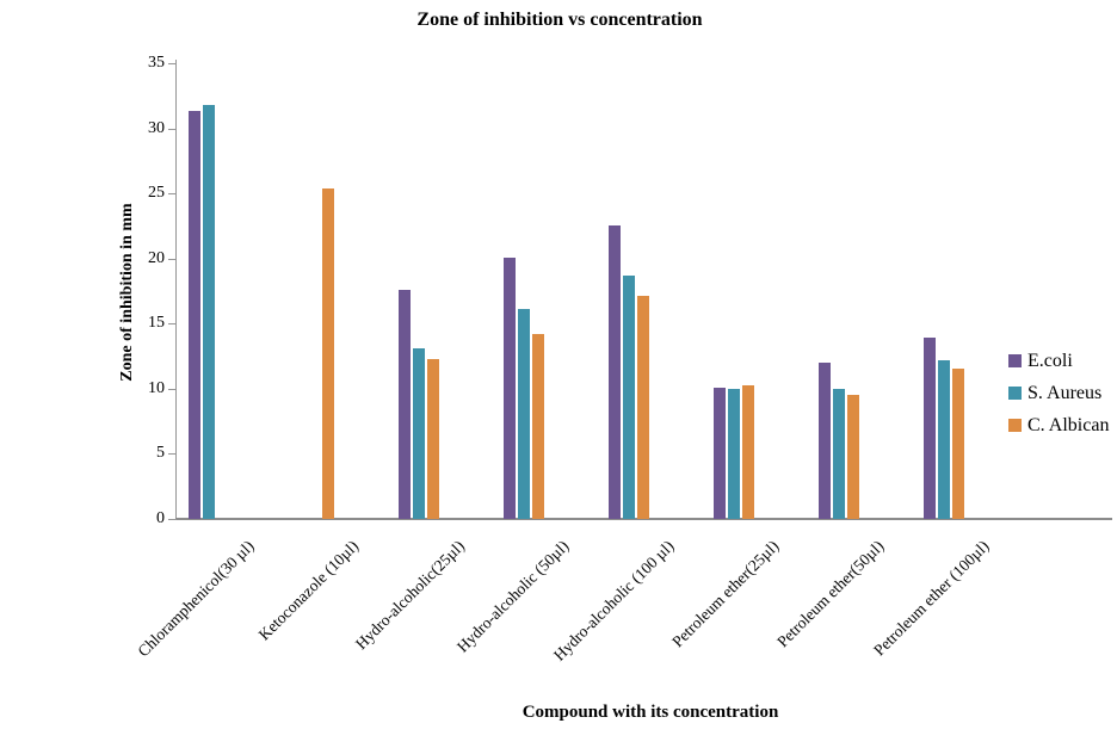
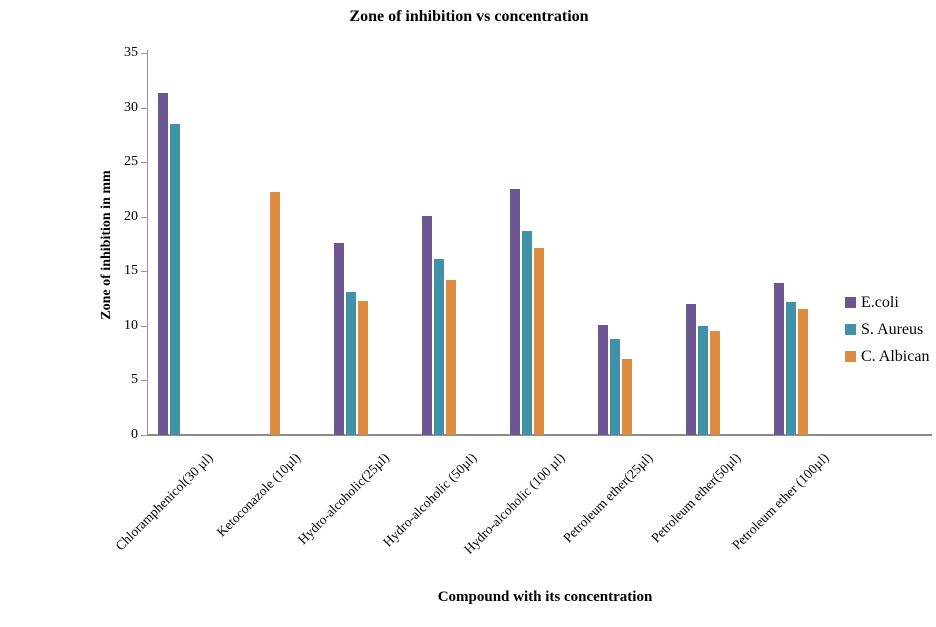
S. Aureus/Chloramphenicol(30 µl): 31.8 -> 28.5
C. Albican/Ketoconazole (10µl): 25.4 -> 22.3
S. Aureus/Petroleum ether(25µl): 10.0 -> 8.8
C. Albican/Petroleum ether(25µl): 10.3 -> 7.0
